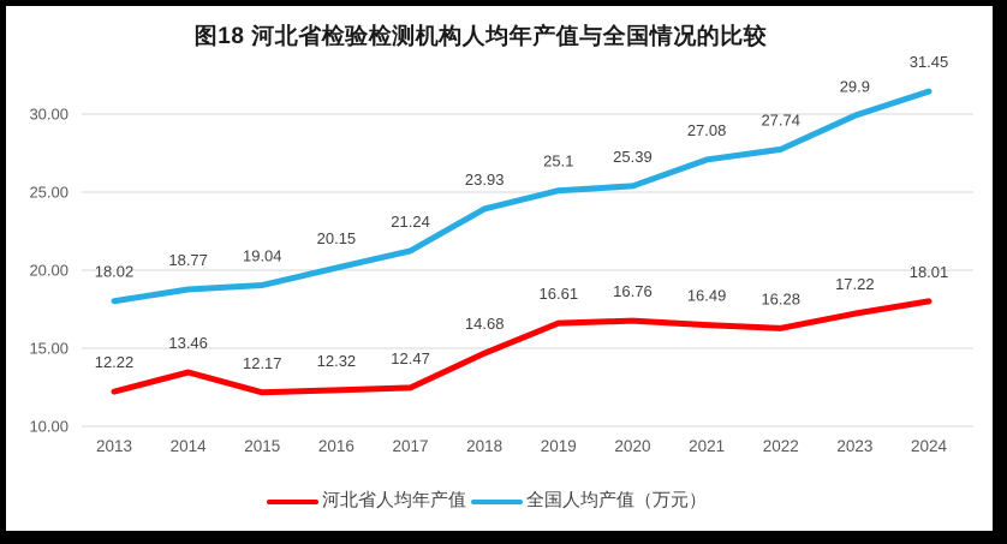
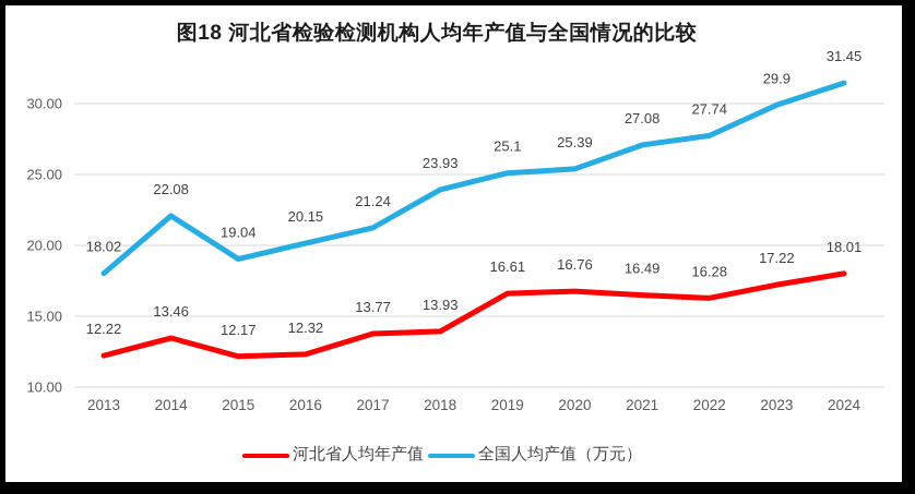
全国人均产值（万元）/2014: 18.77 -> 22.08
河北省人均年产值/2017: 12.47 -> 13.77
河北省人均年产值/2018: 14.68 -> 13.93
